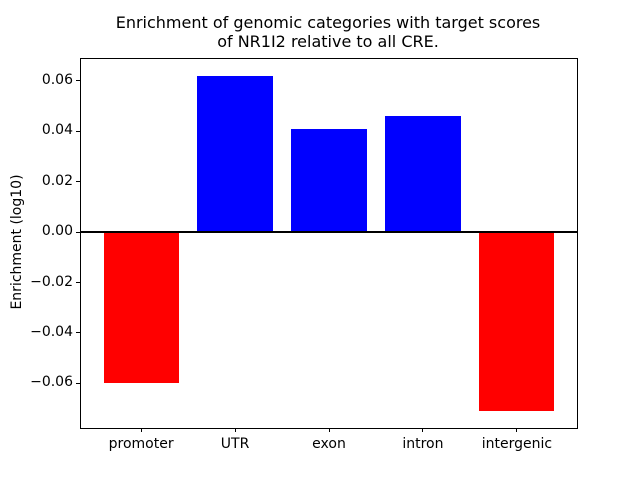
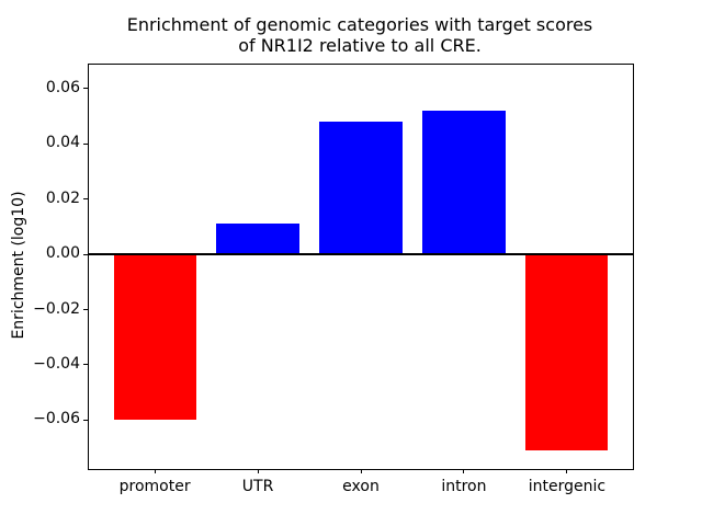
UTR: 0.062 -> 0.011
exon: 0.041 -> 0.048
intron: 0.046 -> 0.052
